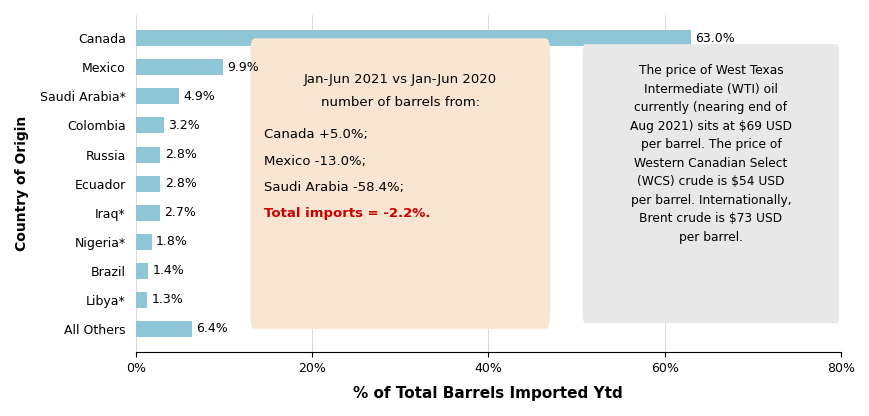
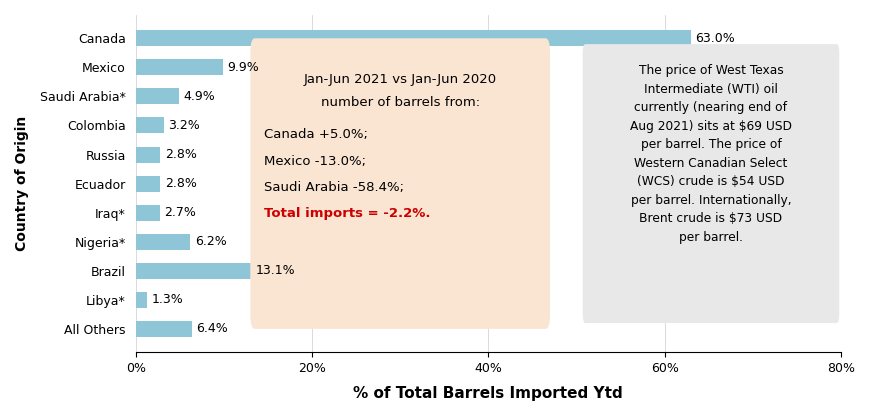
Nigeria*: 1.8% -> 6.2%
Brazil: 1.4% -> 13.1%
